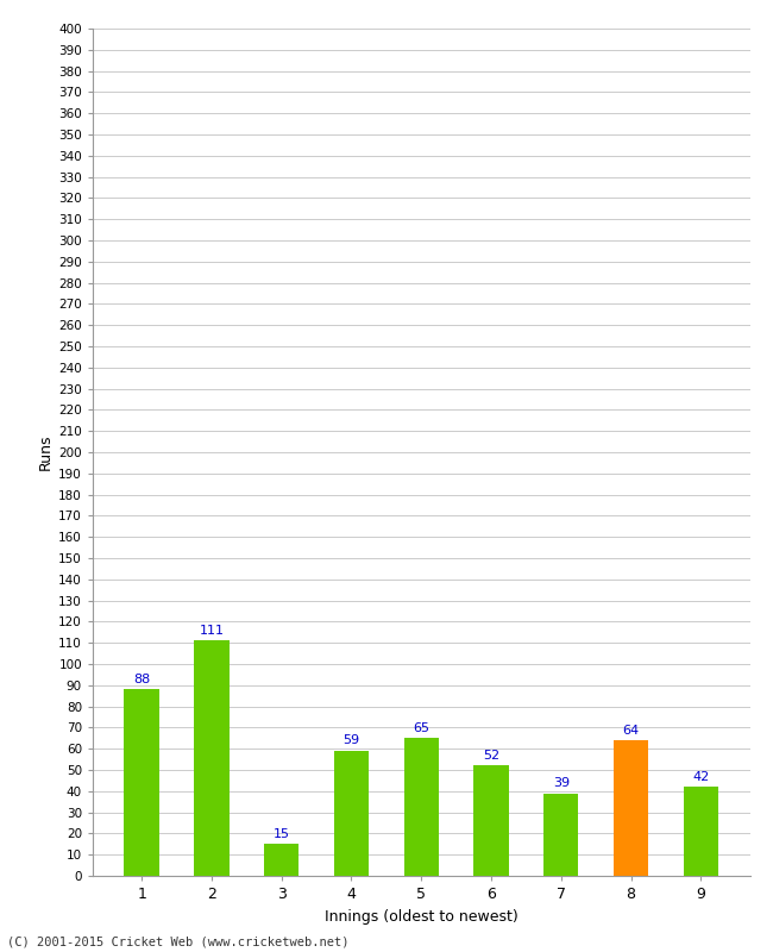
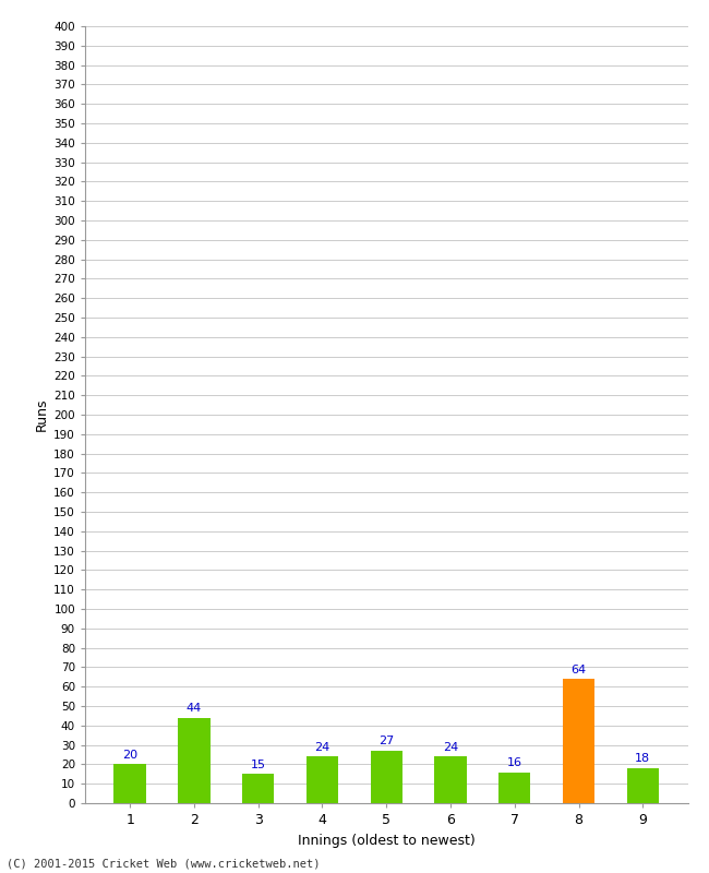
1: 88 -> 20
2: 111 -> 44
4: 59 -> 24
5: 65 -> 27
6: 52 -> 24
7: 39 -> 16
9: 42 -> 18
